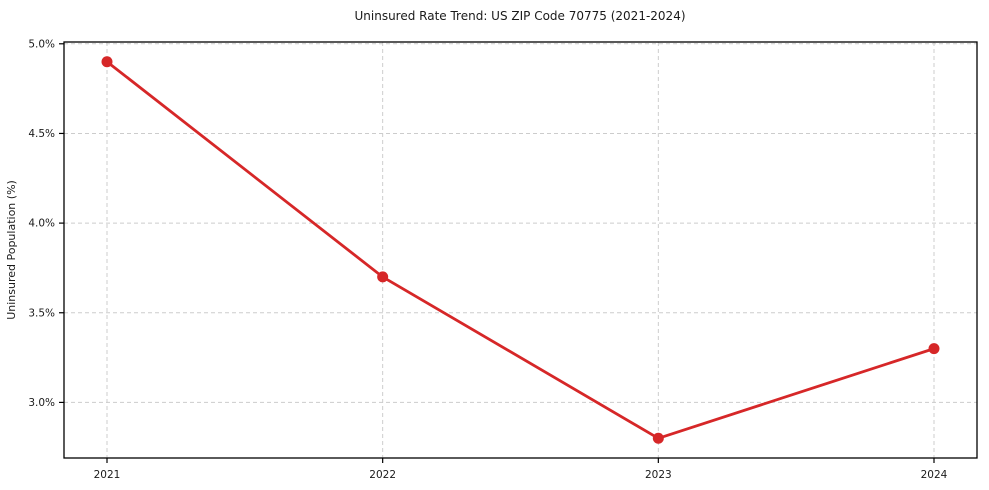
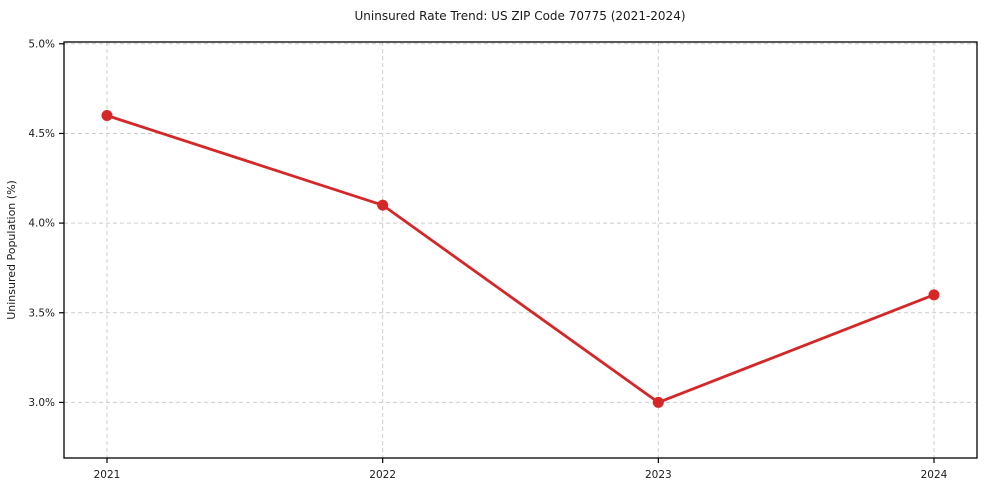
2021: 4.9% -> 4.6%
2022: 3.7% -> 4.1%
2023: 2.8% -> 3.0%
2024: 3.3% -> 3.6%
